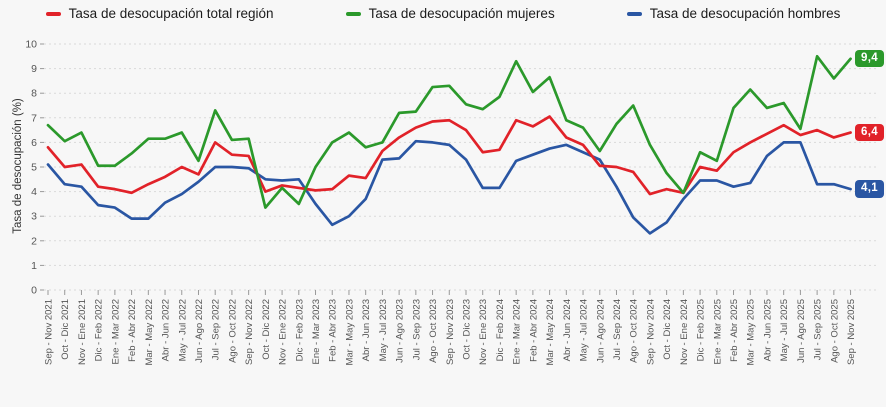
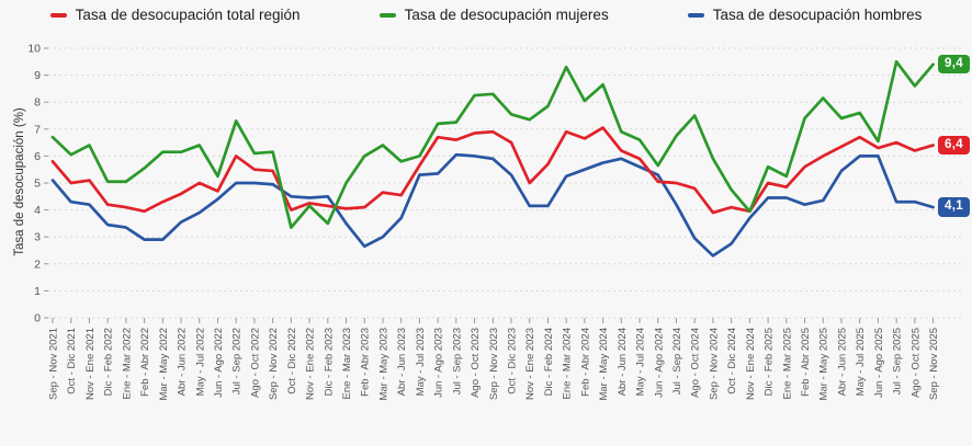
Tasa de desocupación total región/Jun - Ago 2023: 6.2 -> 6.7
Tasa de desocupación total región/Nov - Ene 2023: 5.6 -> 5.0
